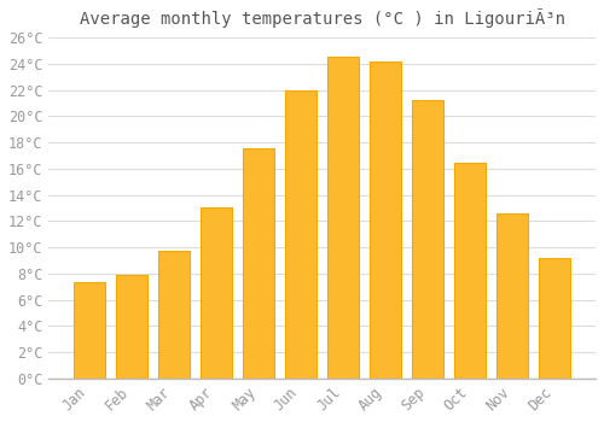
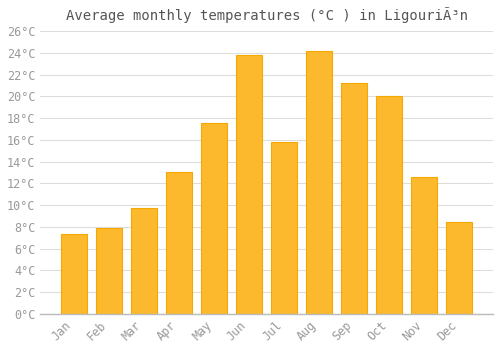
Jun: 22.0°C -> 23.8°C
Jul: 24.5°C -> 15.8°C
Oct: 16.4°C -> 20.0°C
Dec: 9.2°C -> 8.4°C
